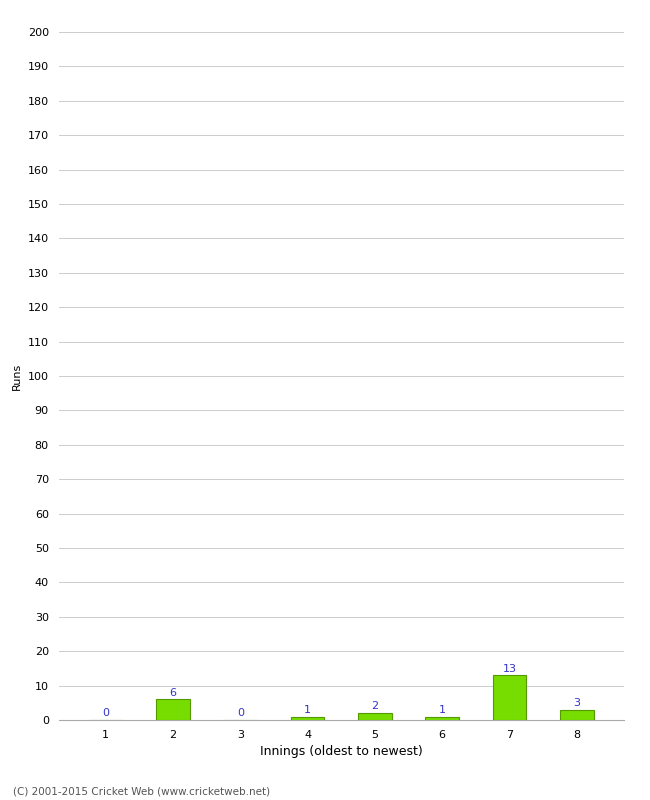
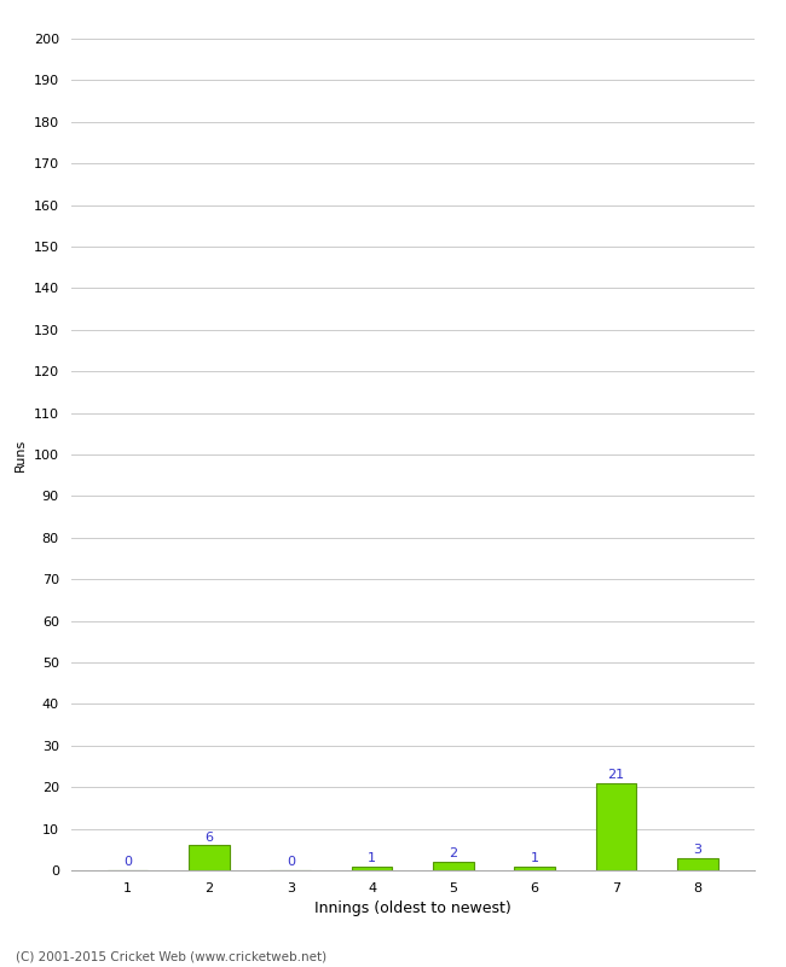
7: 13 -> 21
